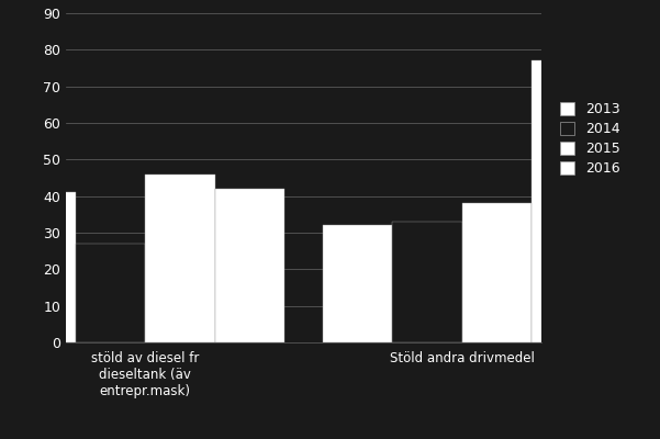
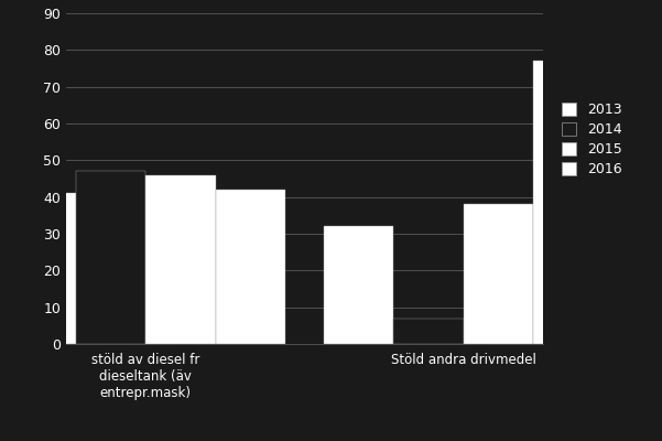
2014/stöld av diesel fr dieseltank (äv entrepr.mask): 27 -> 47
2014/Stöld andra drivmedel: 33 -> 7
